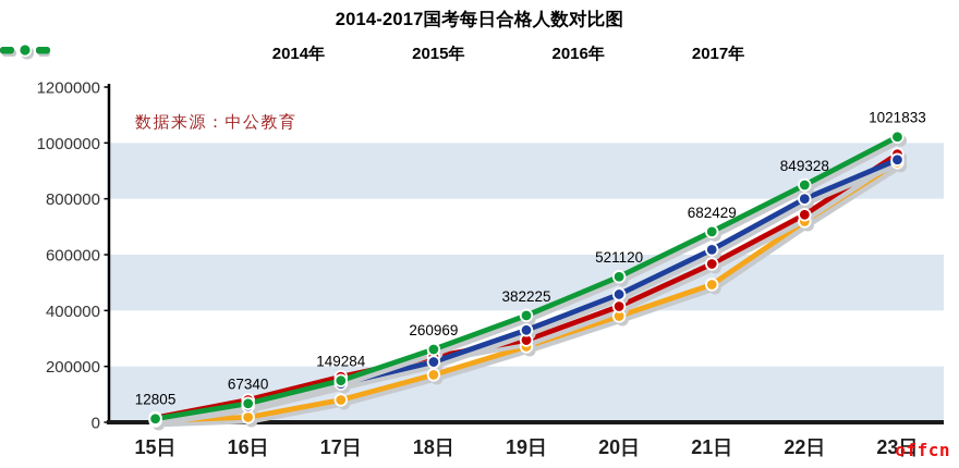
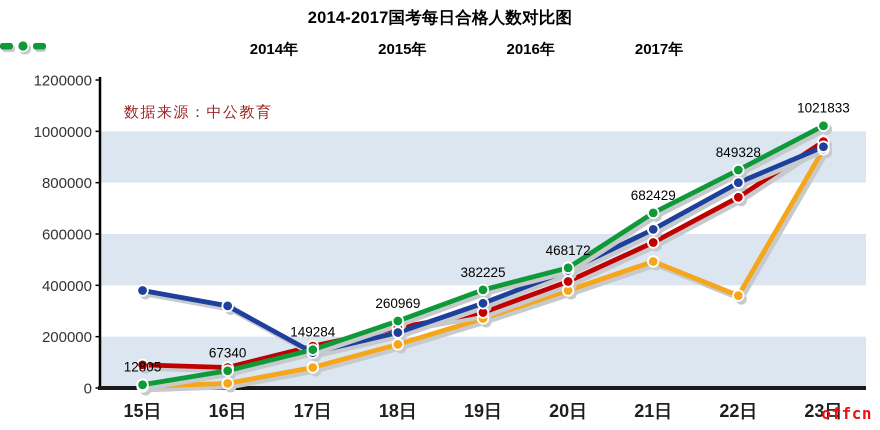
2015年/15日: 20000 -> 90000
2016年/15日: 10000 -> 380000
2016年/16日: 60000 -> 320000
2017年/20日: 521120 -> 468172
2014年/22日: 720000 -> 360000
